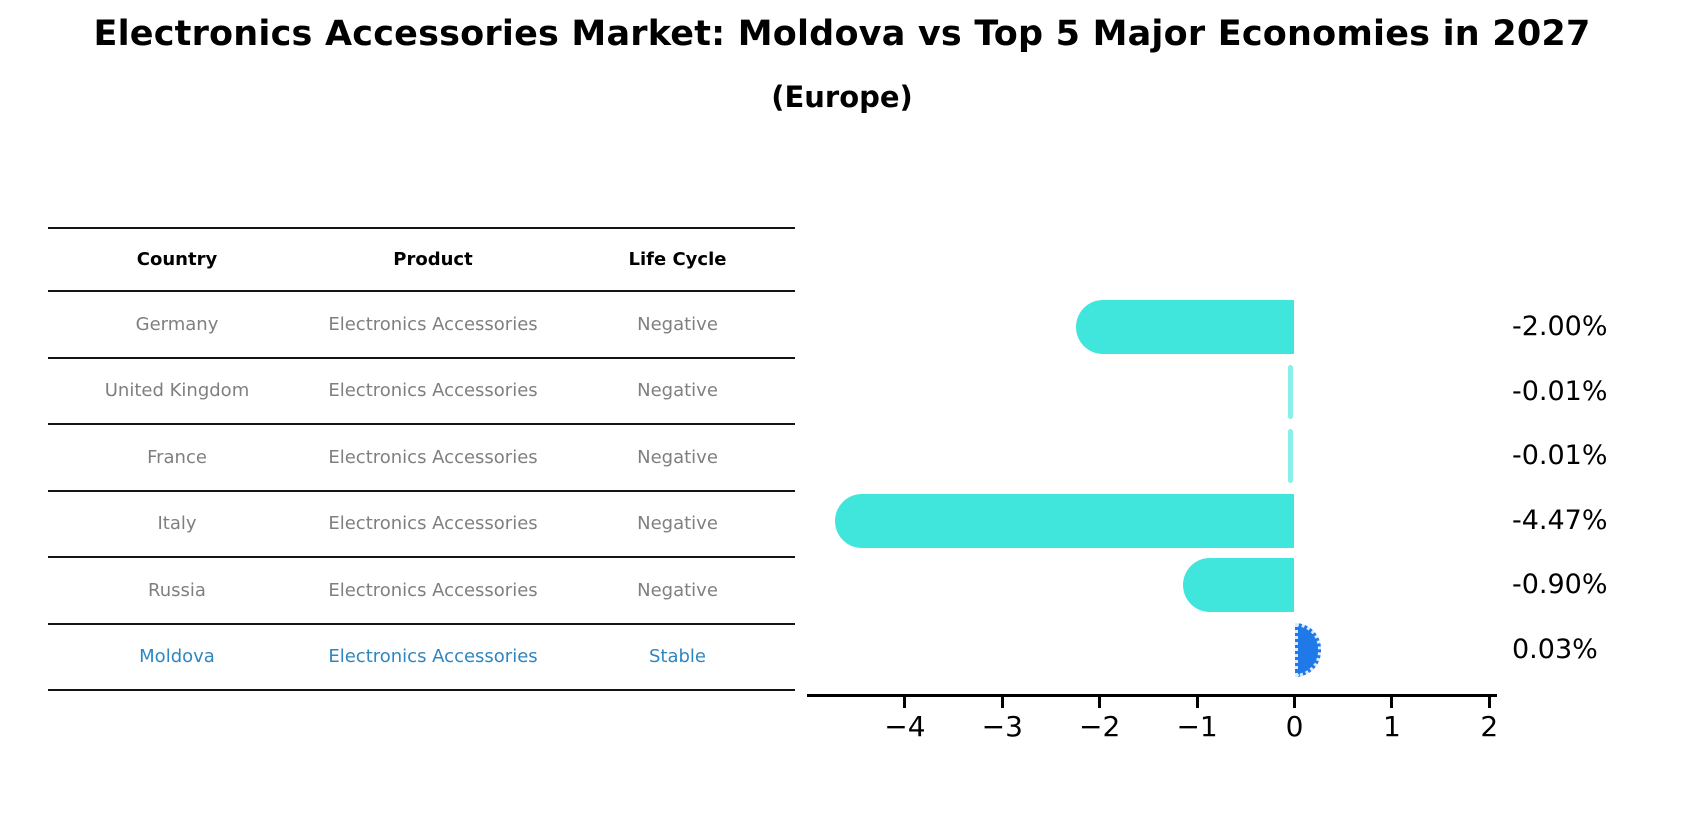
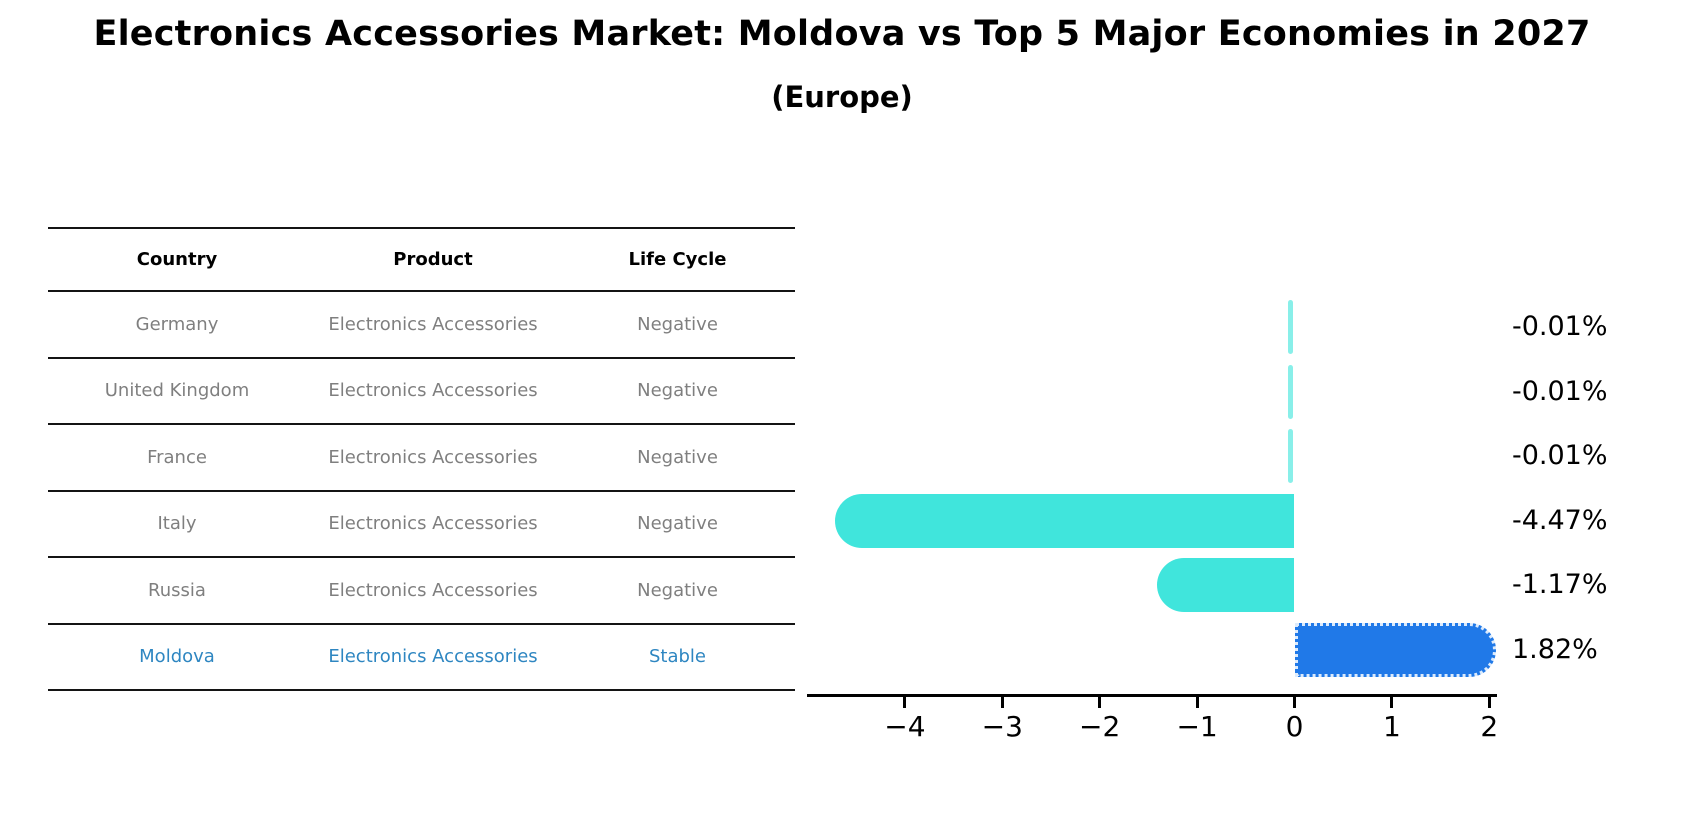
Germany: -2.00% -> -0.01%
Russia: -0.90% -> -1.17%
Moldova: 0.03% -> 1.82%
